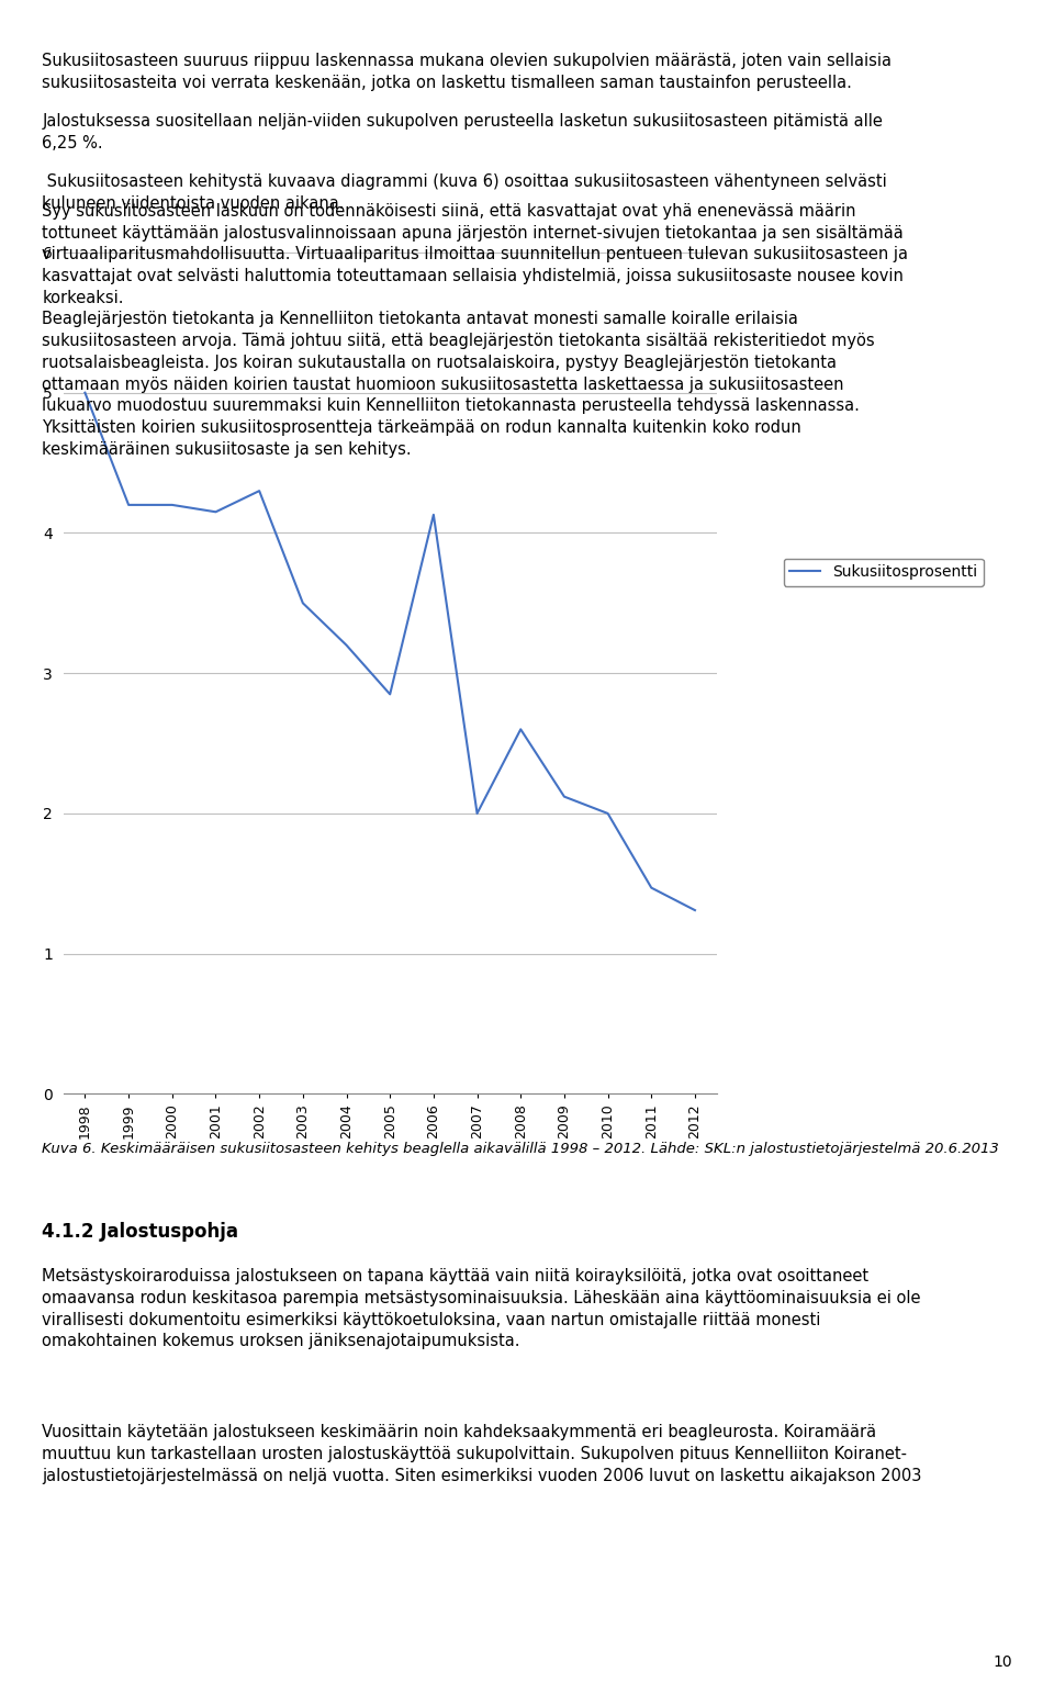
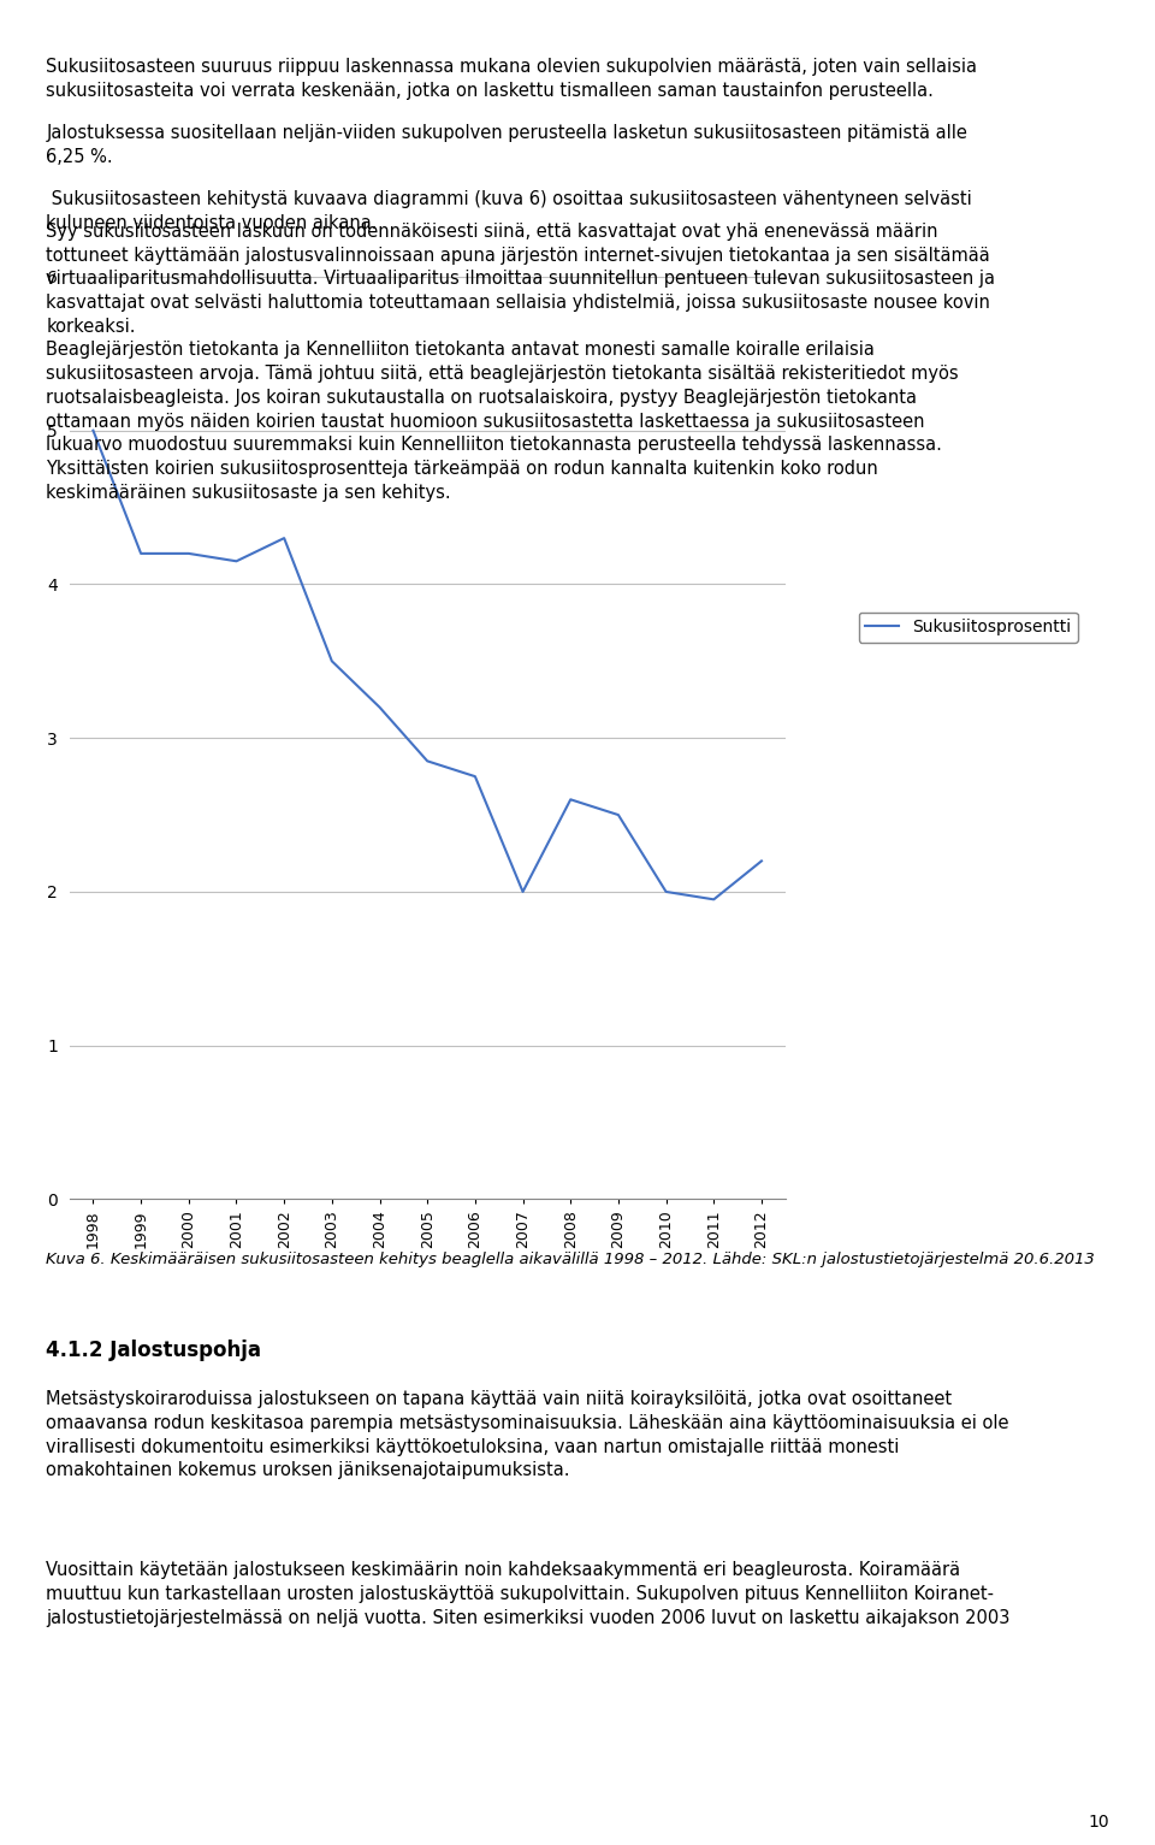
2006: 4.13 -> 2.75
2009: 2.12 -> 2.50
2011: 1.47 -> 1.95
2012: 1.31 -> 2.20
